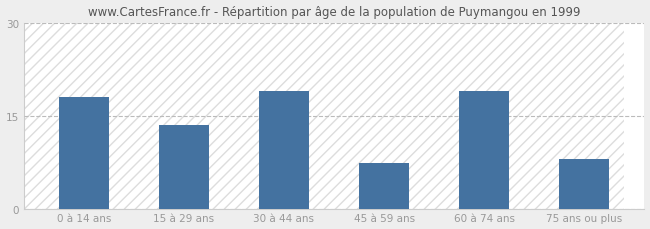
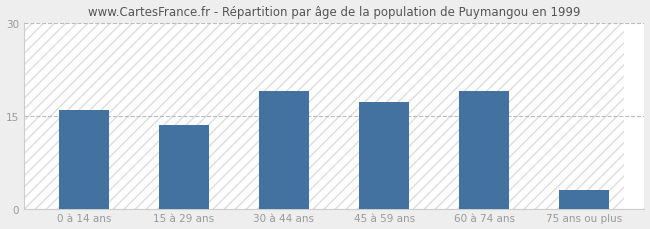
0 à 14 ans: 18.0 -> 16.0
45 à 59 ans: 7.4 -> 17.2
75 ans ou plus: 8.0 -> 3.0
